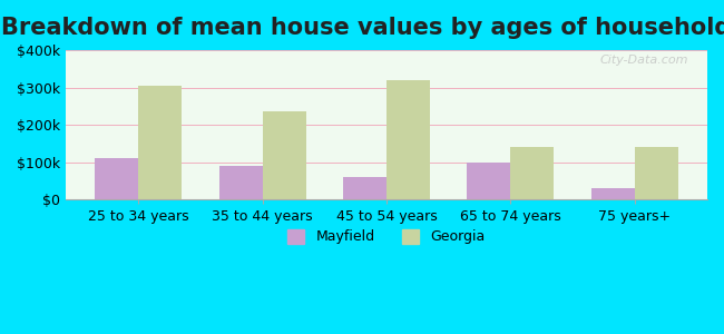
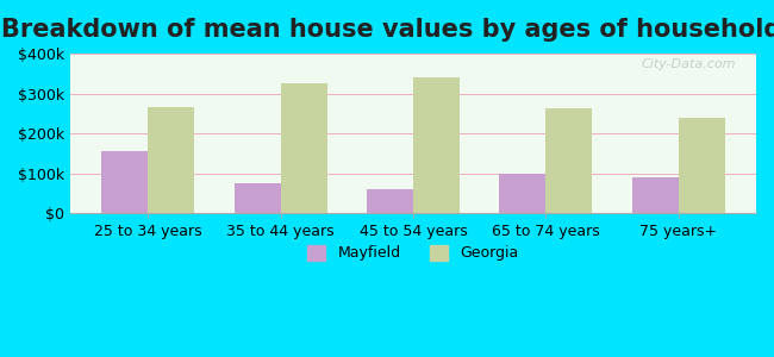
Mayfield/25 to 34 years: $110k -> $155k
Georgia/25 to 34 years: $305k -> $265k
Mayfield/35 to 44 years: $90k -> $75k
Georgia/35 to 44 years: $235k -> $325k
Georgia/45 to 54 years: $320k -> $340k
Georgia/65 to 74 years: $140k -> $263k
Mayfield/75 years+: $30k -> $90k
Georgia/75 years+: $140k -> $240k
